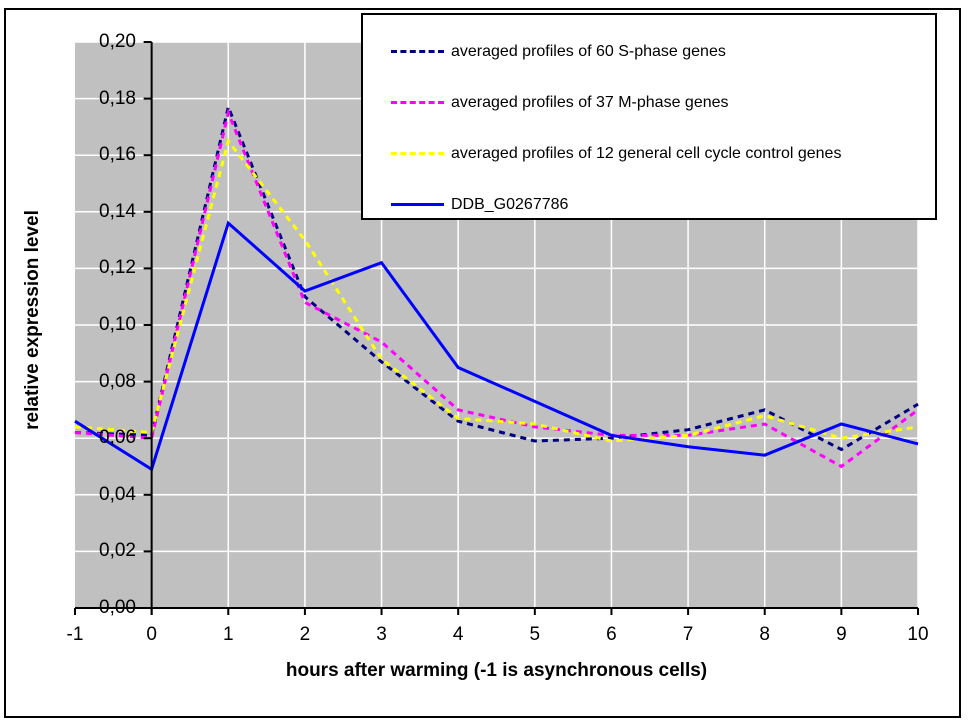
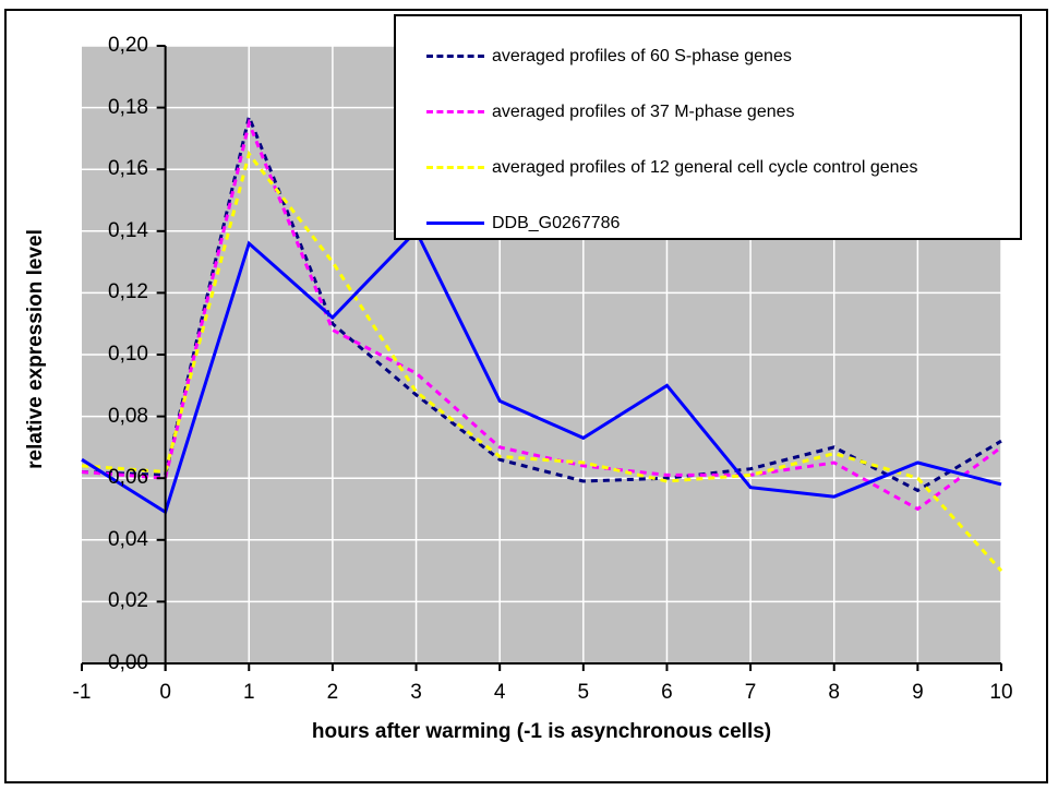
DDB_G0267786/3: 0,12 -> 0,14
DDB_G0267786/6: 0,06 -> 0,09
averaged profiles of 12 general cell cycle control genes/10: 0,06 -> 0,03
